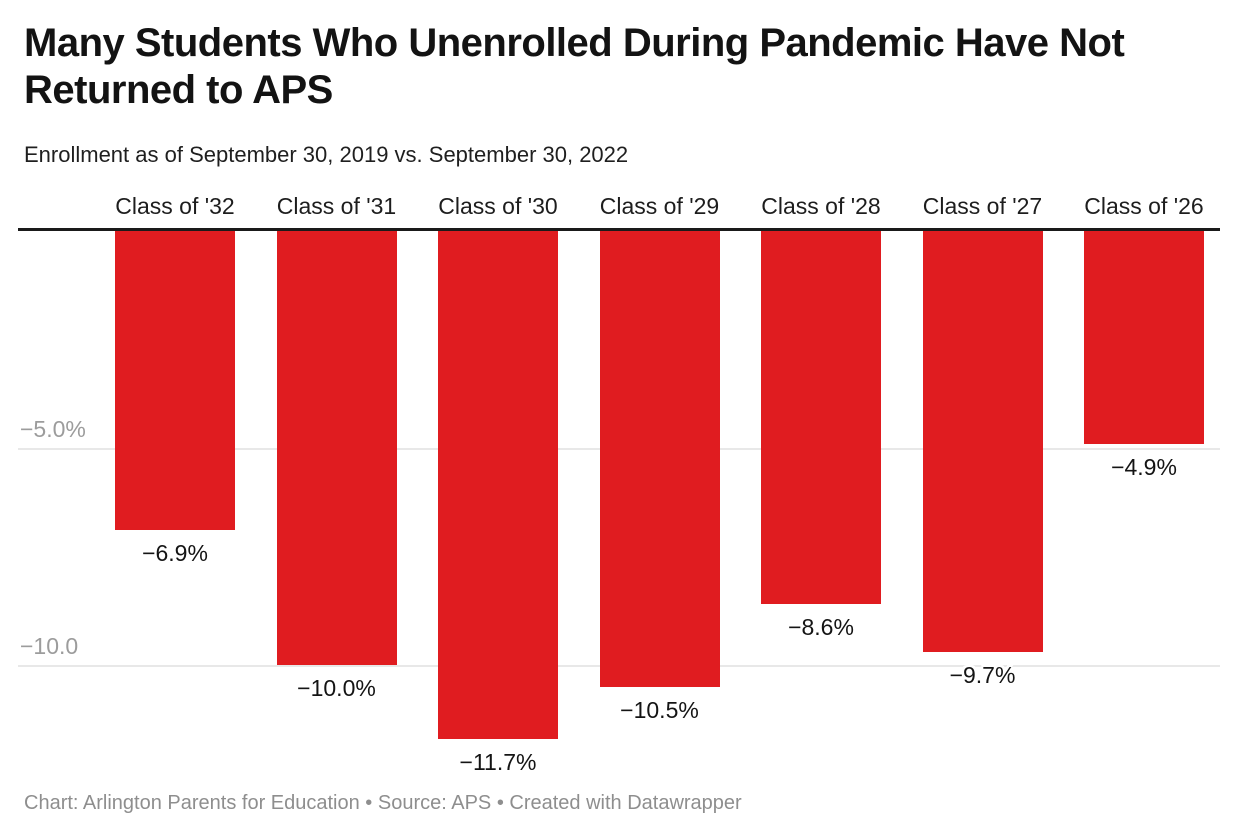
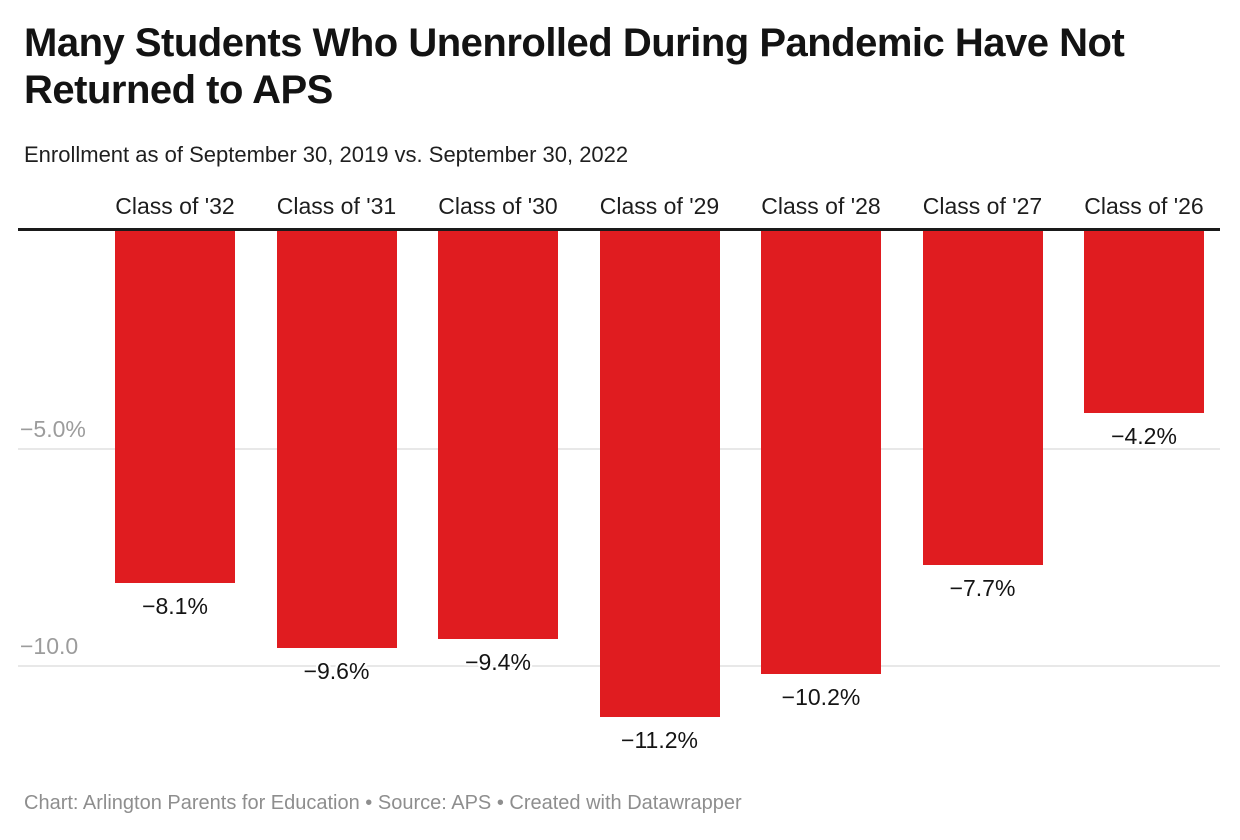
Class of '32: −6.9% -> −8.1%
Class of '31: −10.0% -> −9.6%
Class of '30: −11.7% -> −9.4%
Class of '29: −10.5% -> −11.2%
Class of '28: −8.6% -> −10.2%
Class of '27: −9.7% -> −7.7%
Class of '26: −4.9% -> −4.2%
